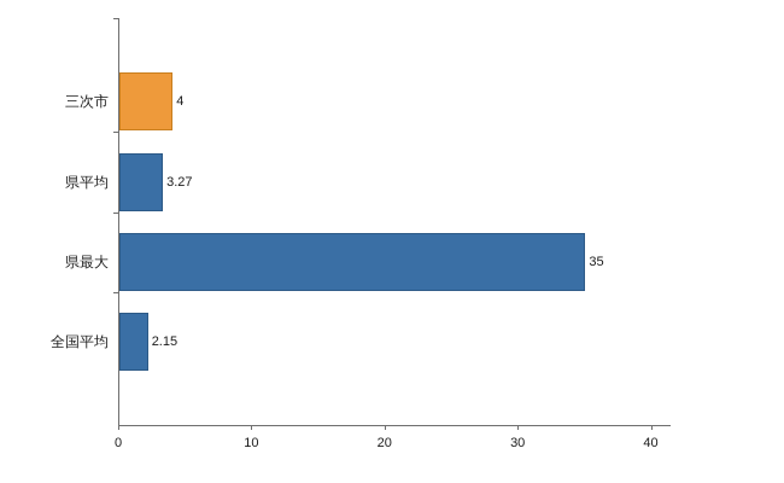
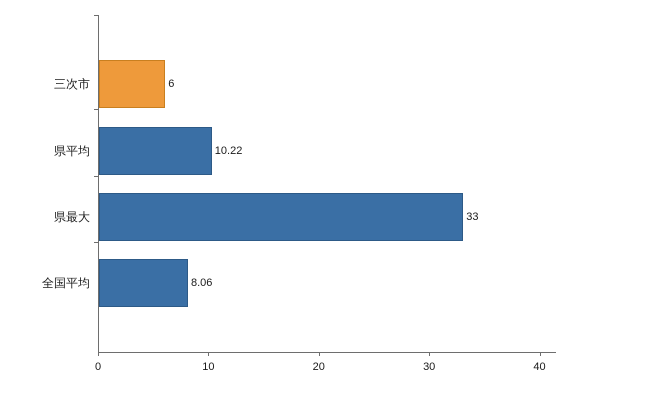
三次市: 4 -> 6
県平均: 3.27 -> 10.22
県最大: 35 -> 33
全国平均: 2.15 -> 8.06
